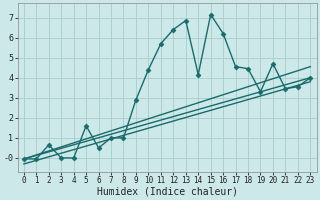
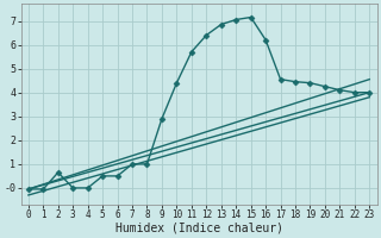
5: 1.60 -> 0.50
14: 4.15 -> 7.05
19: 3.30 -> 4.40
20: 4.70 -> 4.25
21: 3.45 -> 4.10
22: 3.55 -> 4.00
